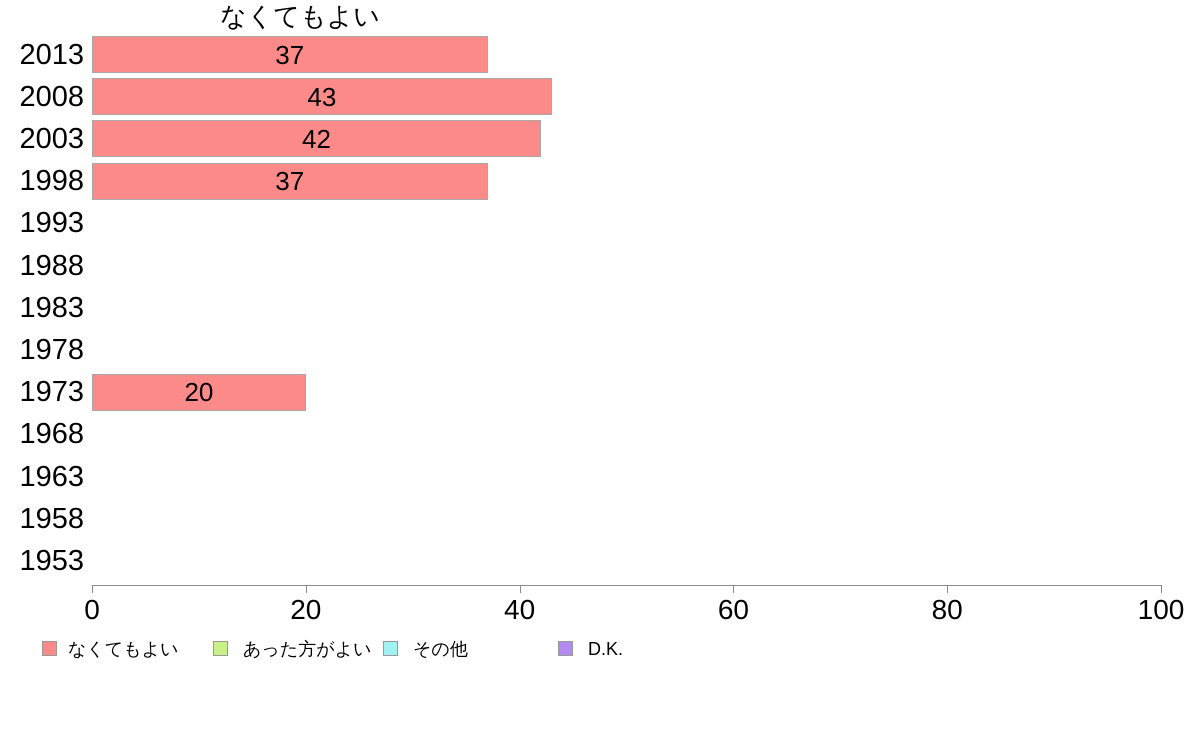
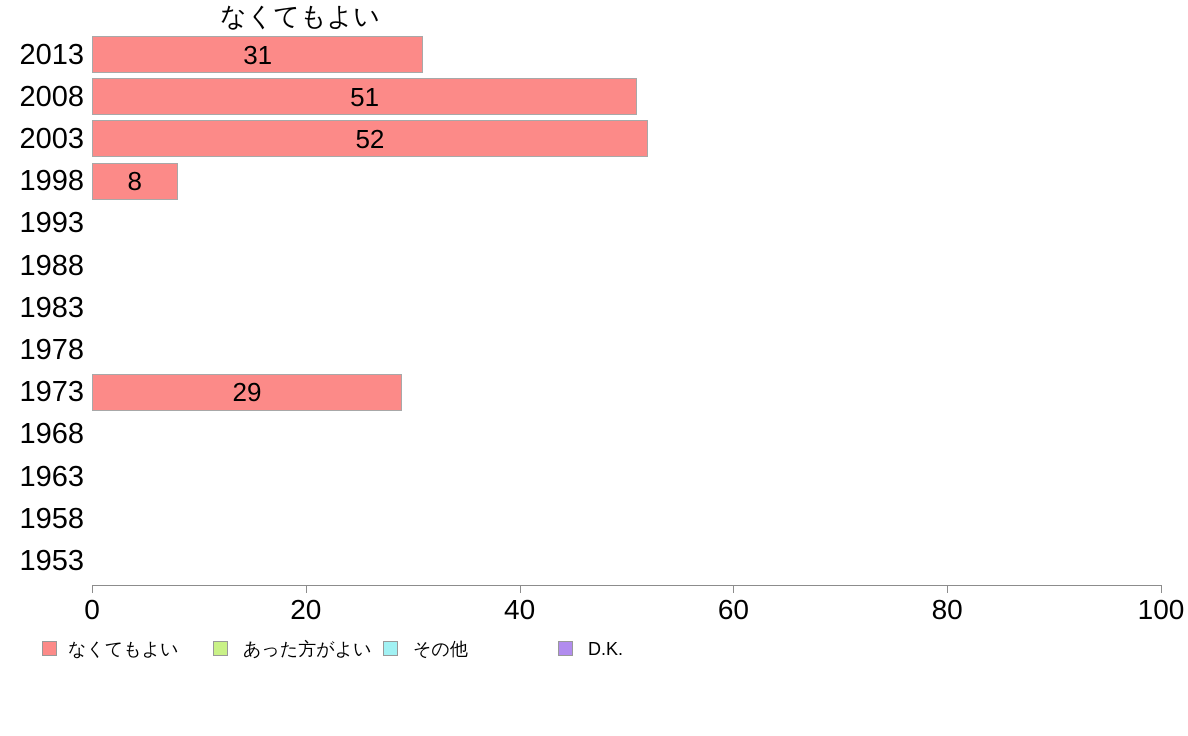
2013: 37 -> 31
2008: 43 -> 51
2003: 42 -> 52
1998: 37 -> 8
1973: 20 -> 29
